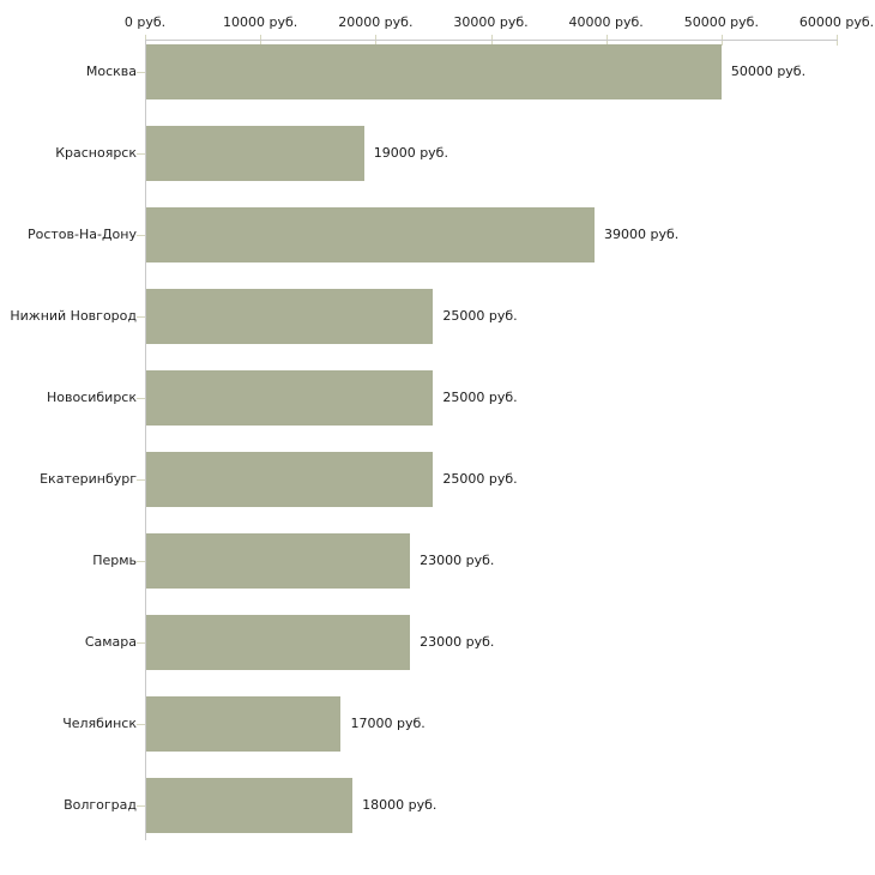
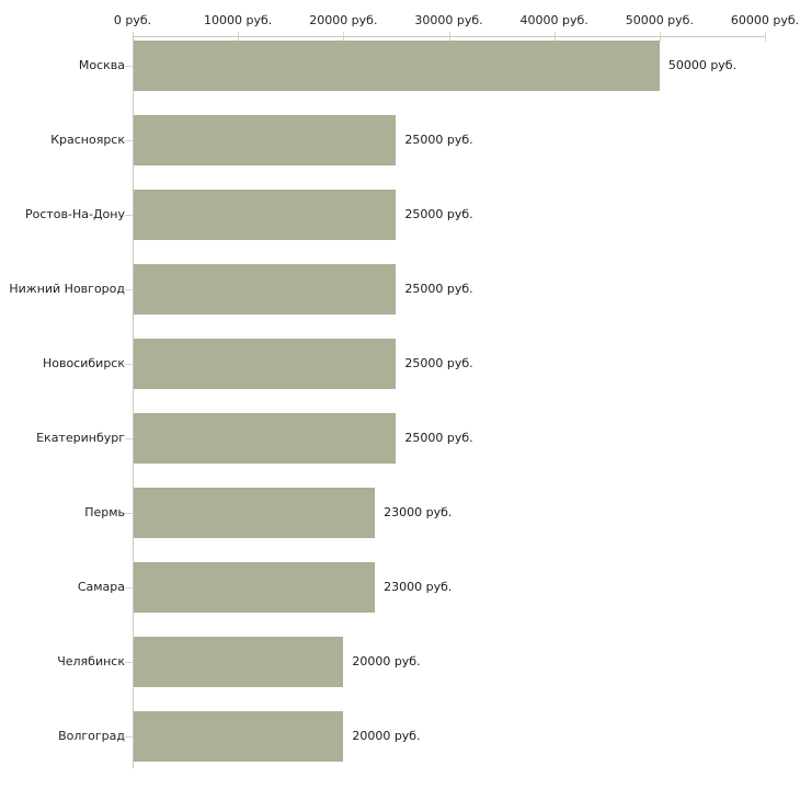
Красноярск: 19000 -> 25000
Ростов-На-Дону: 39000 -> 25000
Челябинск: 17000 -> 20000
Волгоград: 18000 -> 20000
